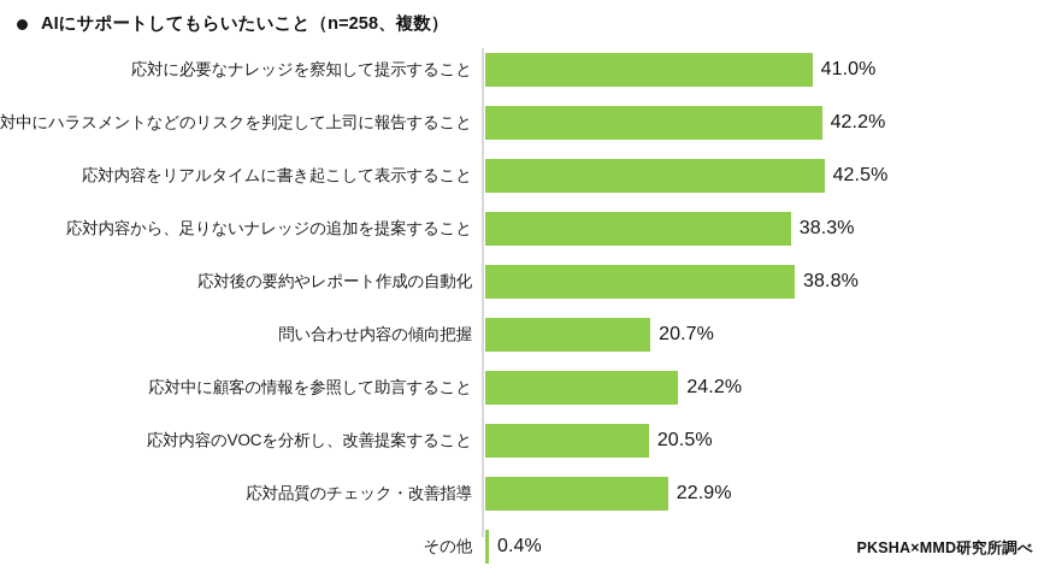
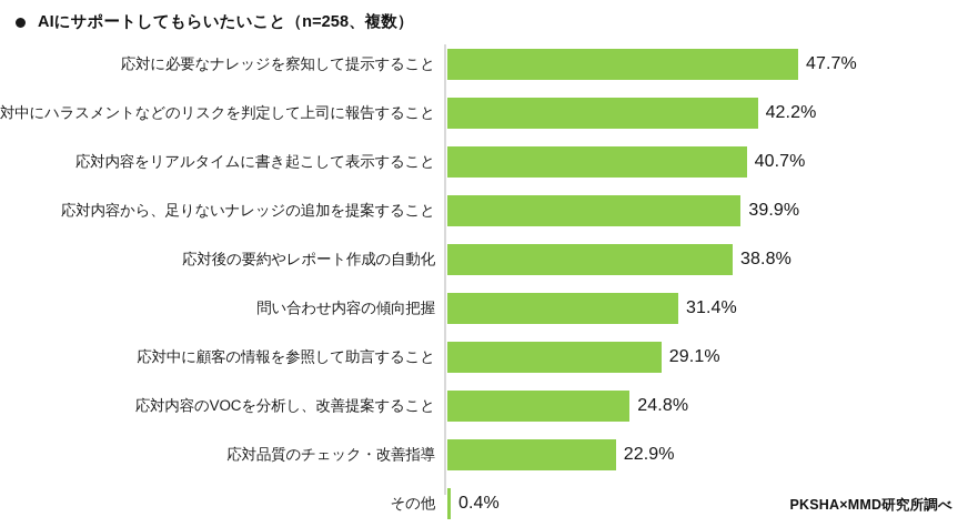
応対に必要なナレッジを察知して提示すること: 41.0% -> 47.7%
応対内容をリアルタイムに書き起こして表示すること: 42.5% -> 40.7%
応対内容から、足りないナレッジの追加を提案すること: 38.3% -> 39.9%
問い合わせ内容の傾向把握: 20.7% -> 31.4%
応対中に顧客の情報を参照して助言すること: 24.2% -> 29.1%
応対内容のVOCを分析し、改善提案すること: 20.5% -> 24.8%
